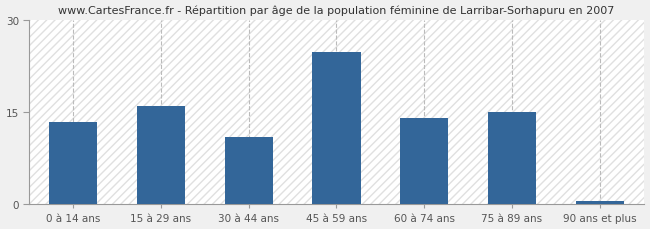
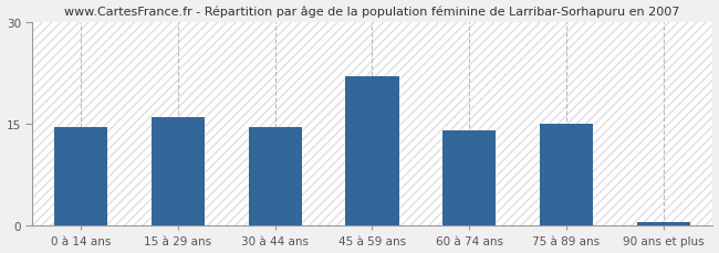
0 à 14 ans: 13.4 -> 14.5
30 à 44 ans: 11.0 -> 14.5
45 à 59 ans: 24.8 -> 22.0
